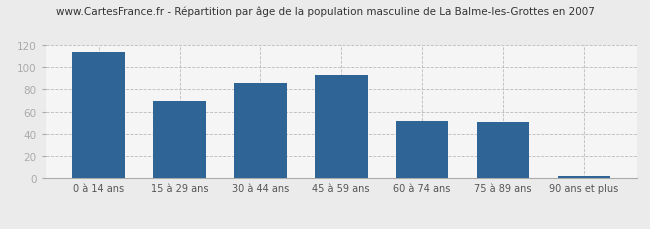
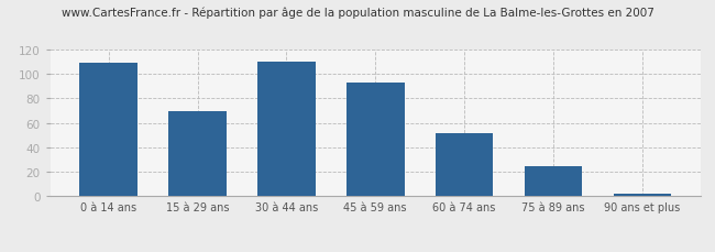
0 à 14 ans: 114 -> 109
30 à 44 ans: 86 -> 110
75 à 89 ans: 51 -> 25
